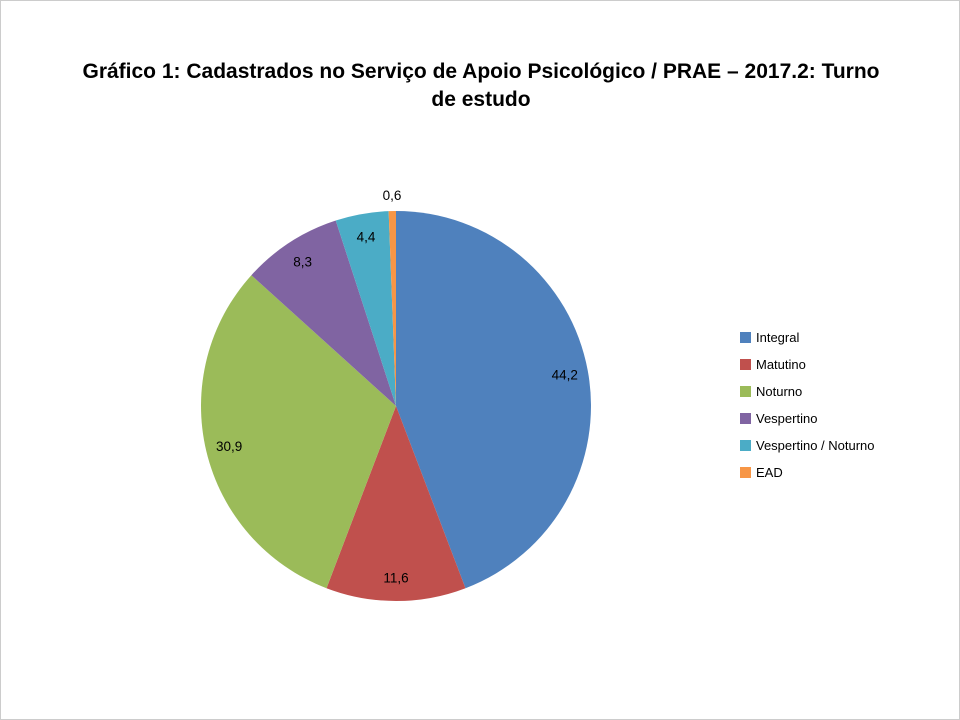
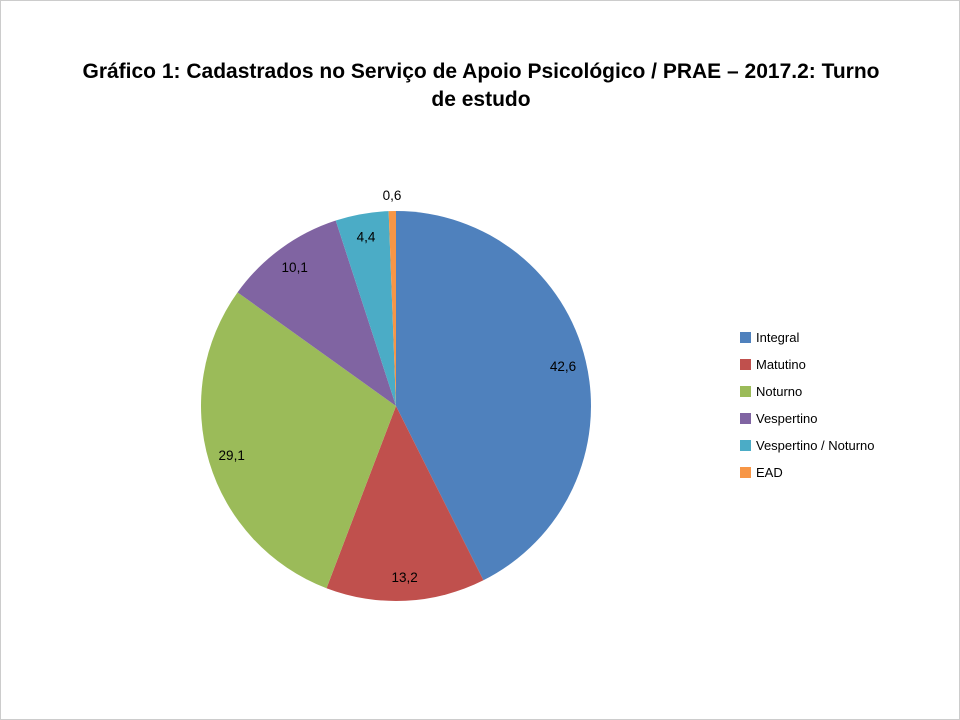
Integral: 44,2 -> 42,6
Matutino: 11,6 -> 13,2
Noturno: 30,9 -> 29,1
Vespertino: 8,3 -> 10,1
